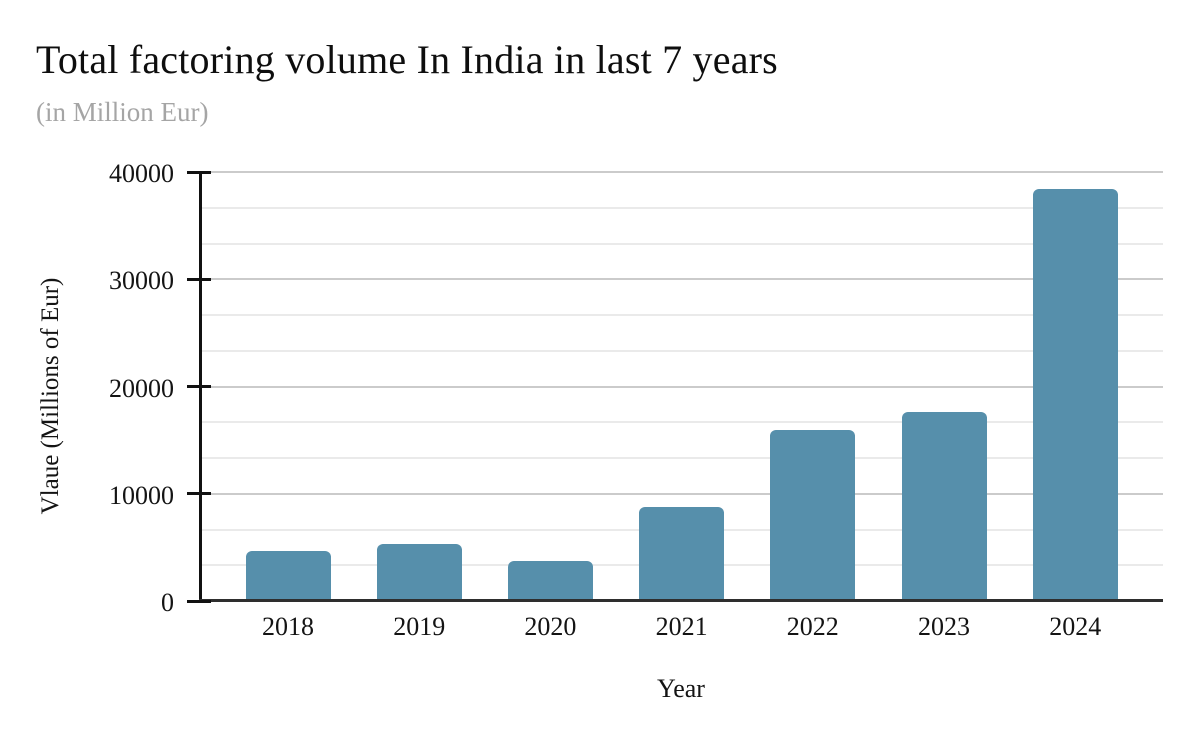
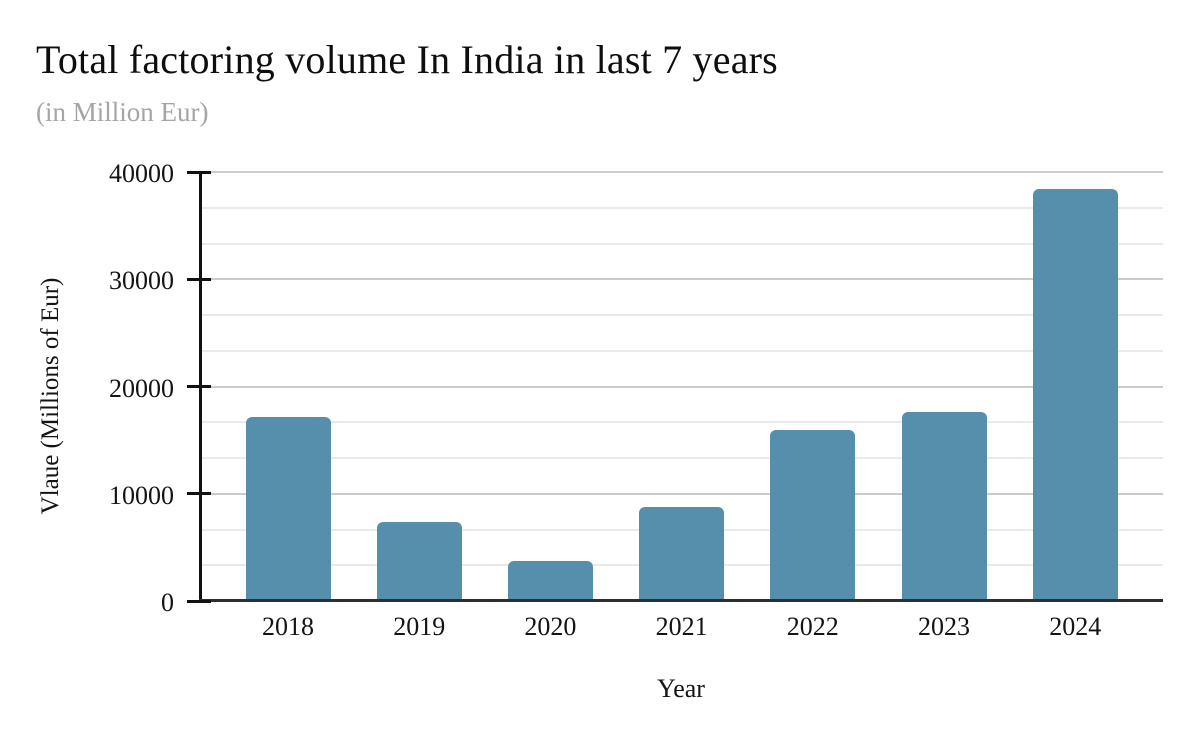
2018: 4500 -> 17000
2019: 5100 -> 7200
